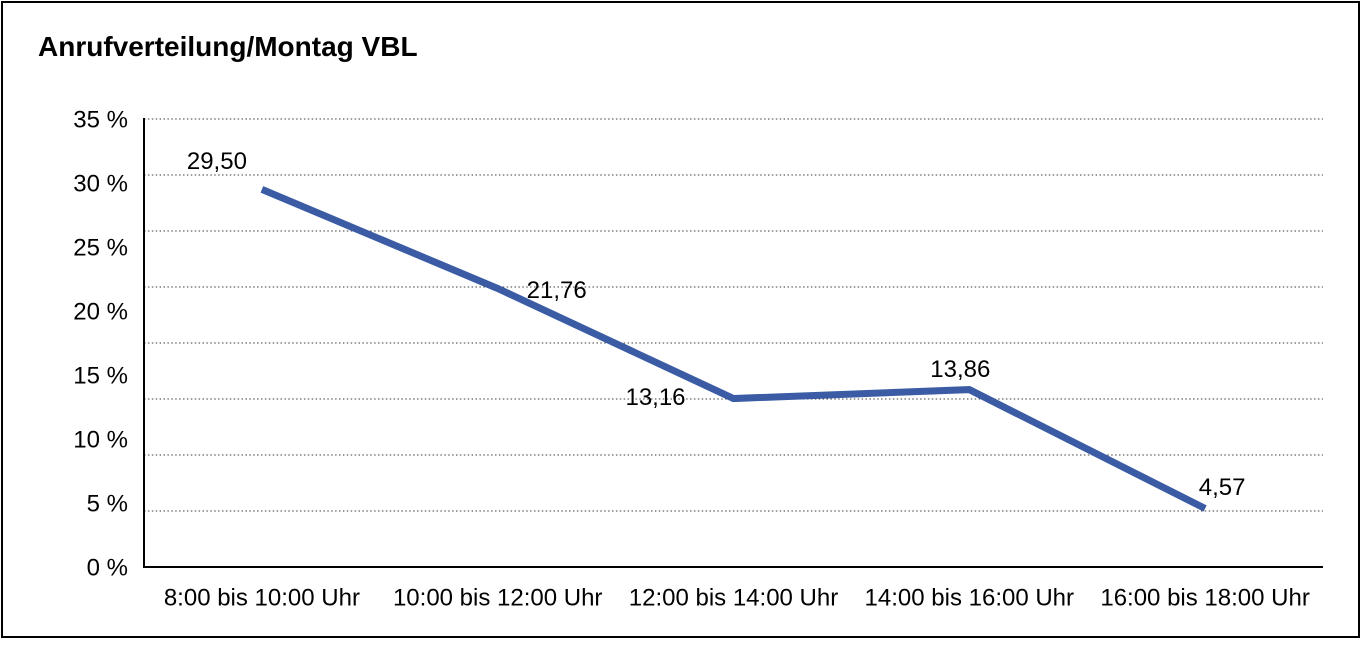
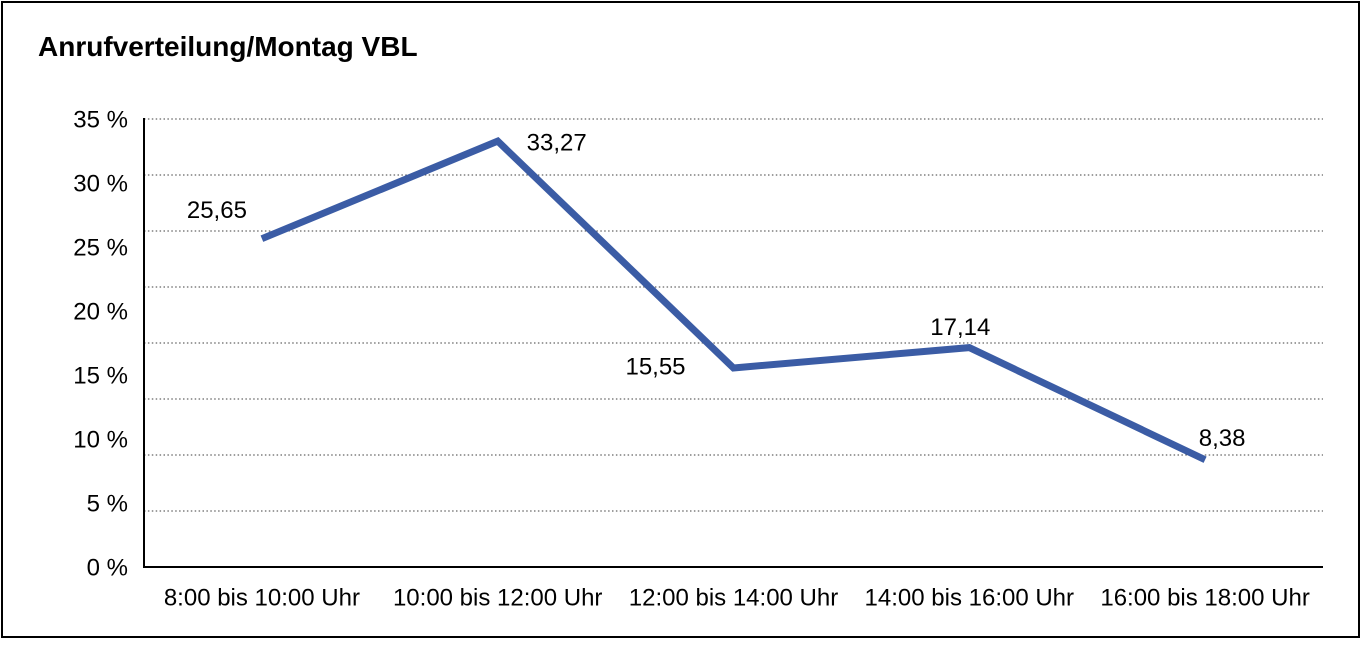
8:00 bis 10:00 Uhr: 29,50 -> 25,65
10:00 bis 12:00 Uhr: 21,76 -> 33,27
12:00 bis 14:00 Uhr: 13,16 -> 15,55
14:00 bis 16:00 Uhr: 13,86 -> 17,14
16:00 bis 18:00 Uhr: 4,57 -> 8,38
